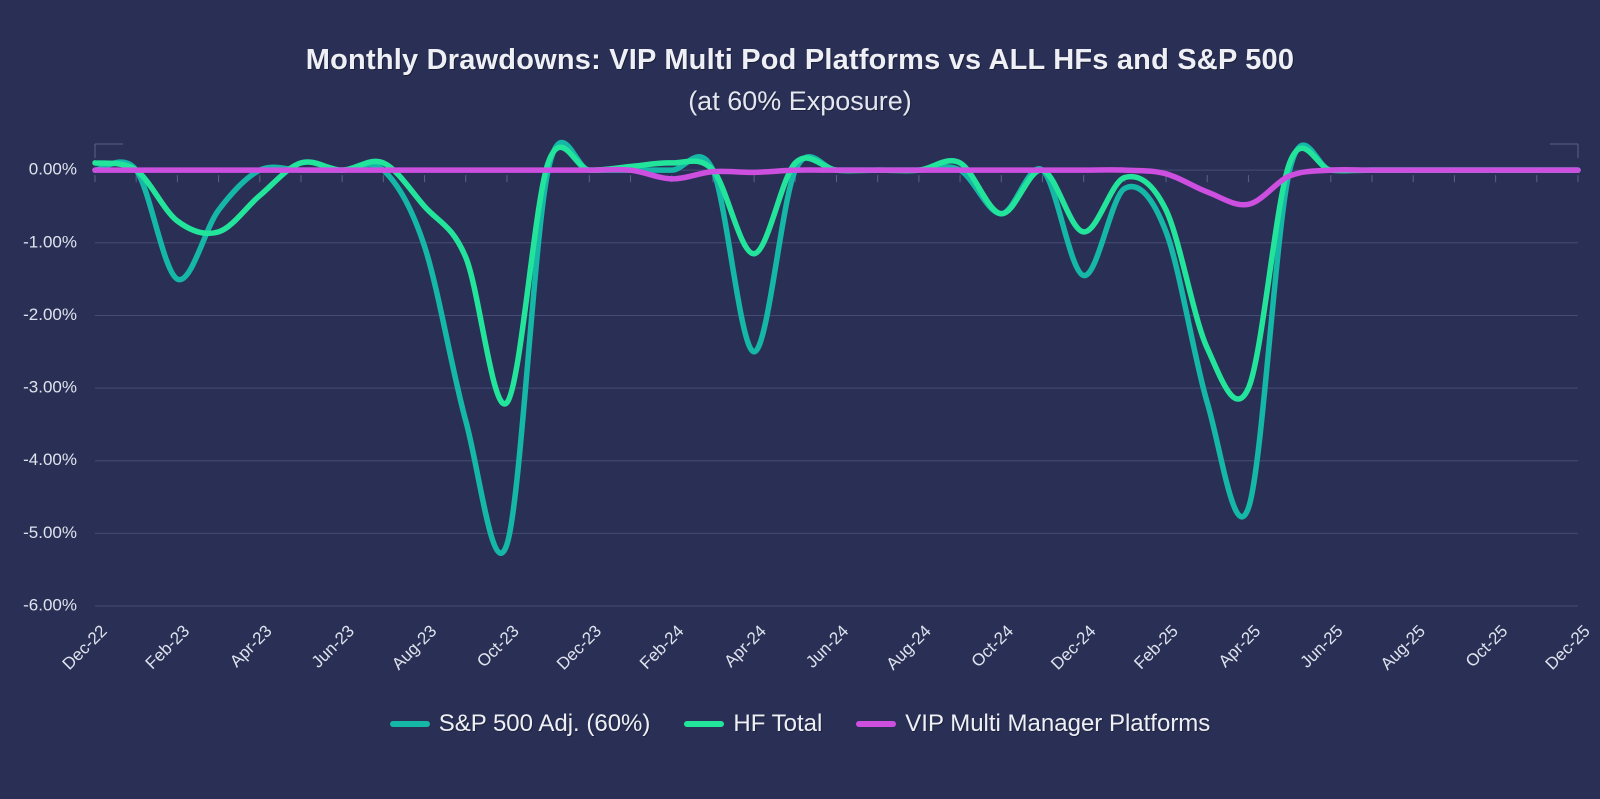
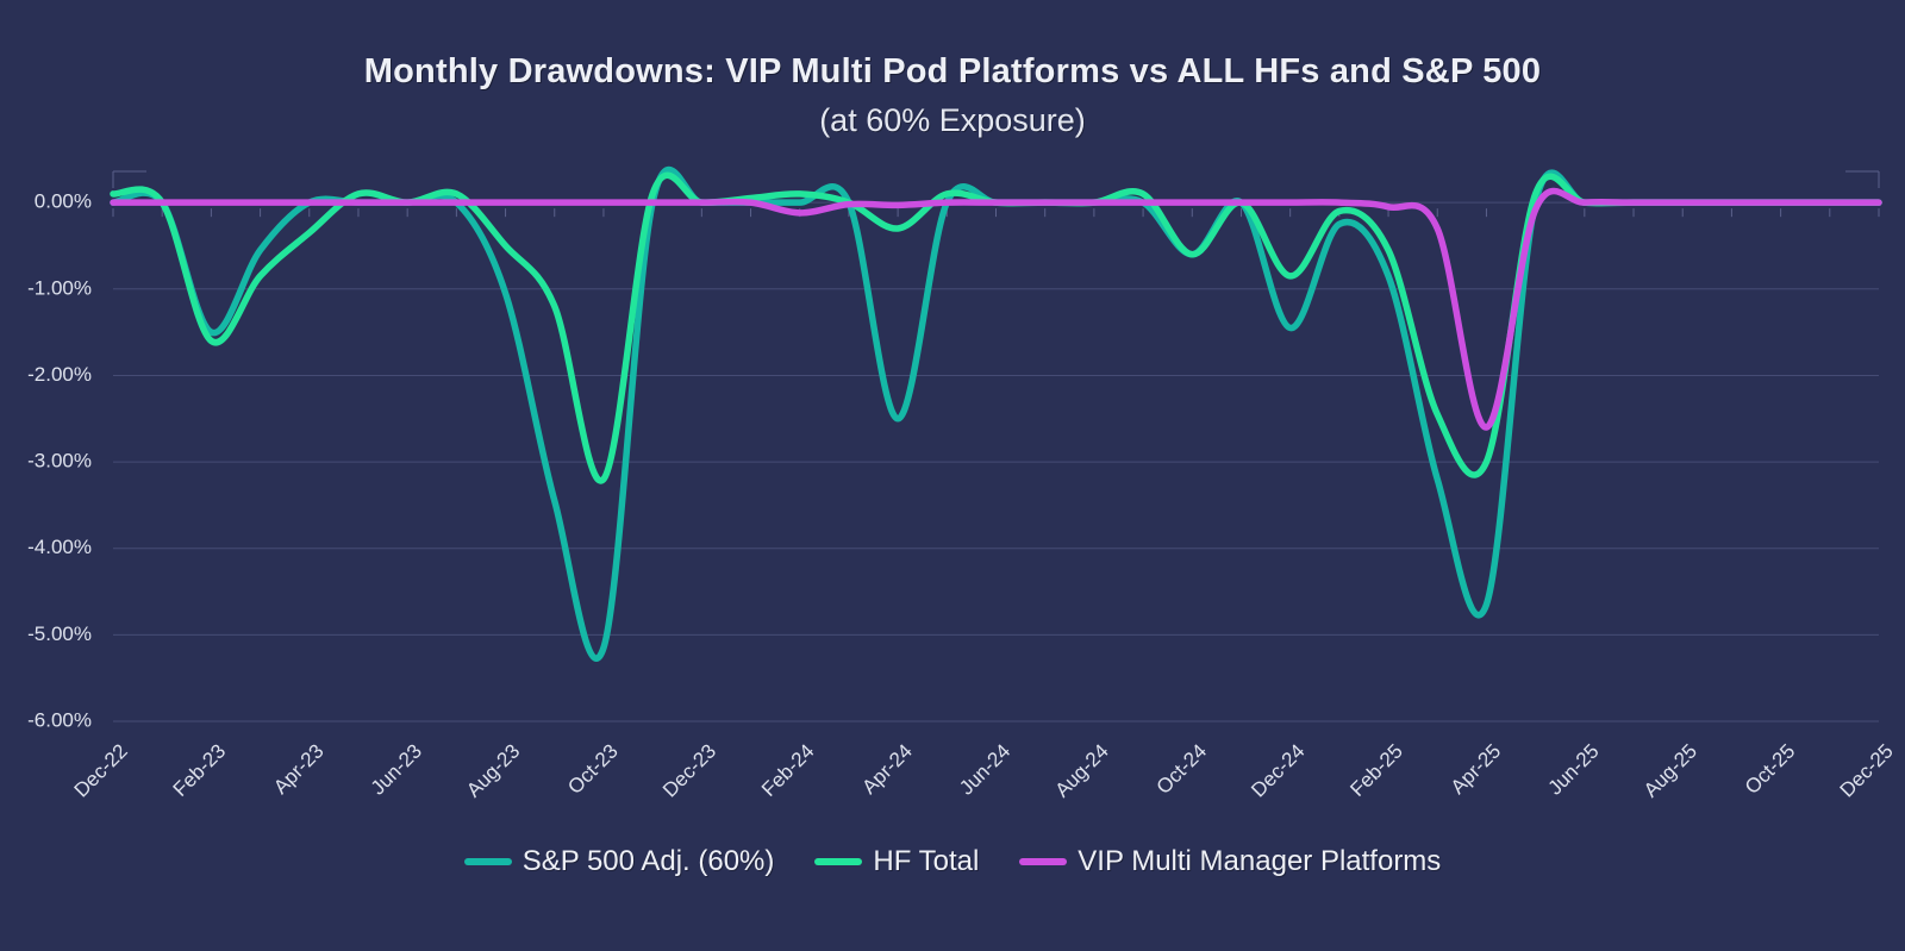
HF Total/Feb-23: -0.7% -> -1.6%
HF Total/Apr-24: -1.1% -> -0.3%
VIP Multi Manager Platforms/Apr-25: -0.5% -> -2.6%
